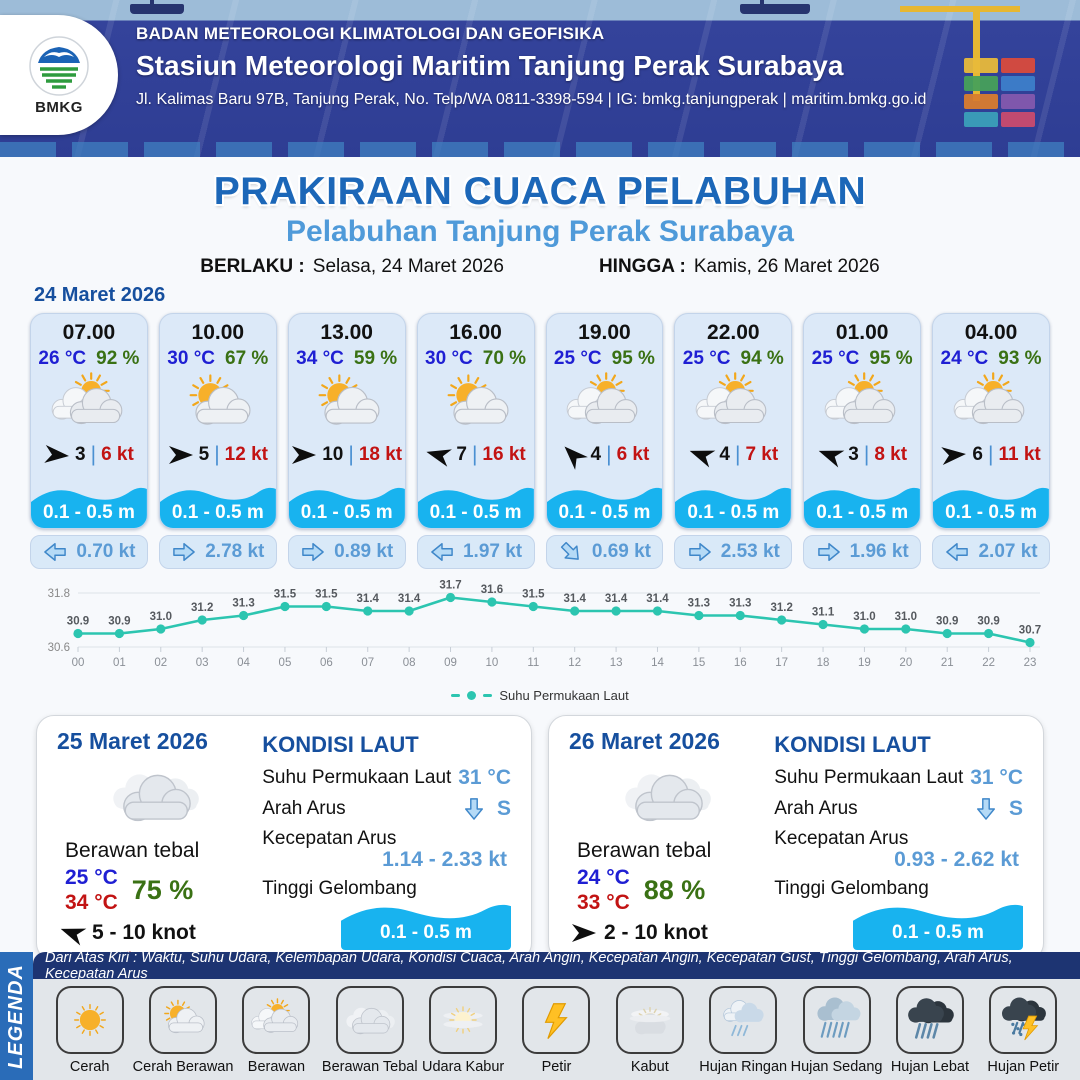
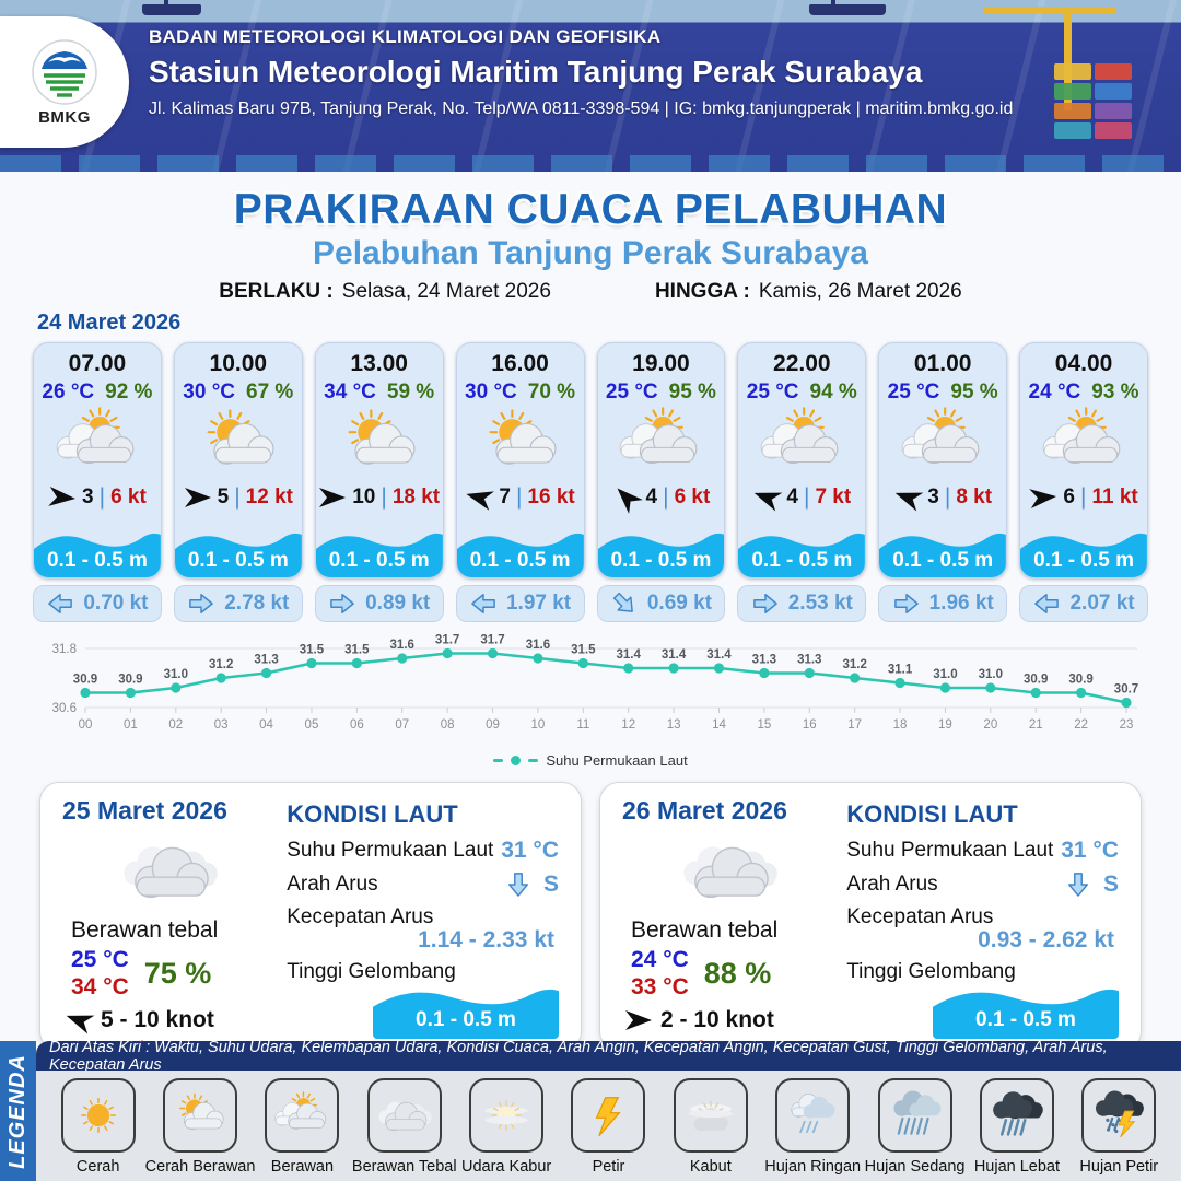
07: 31.4 -> 31.6
08: 31.4 -> 31.7
